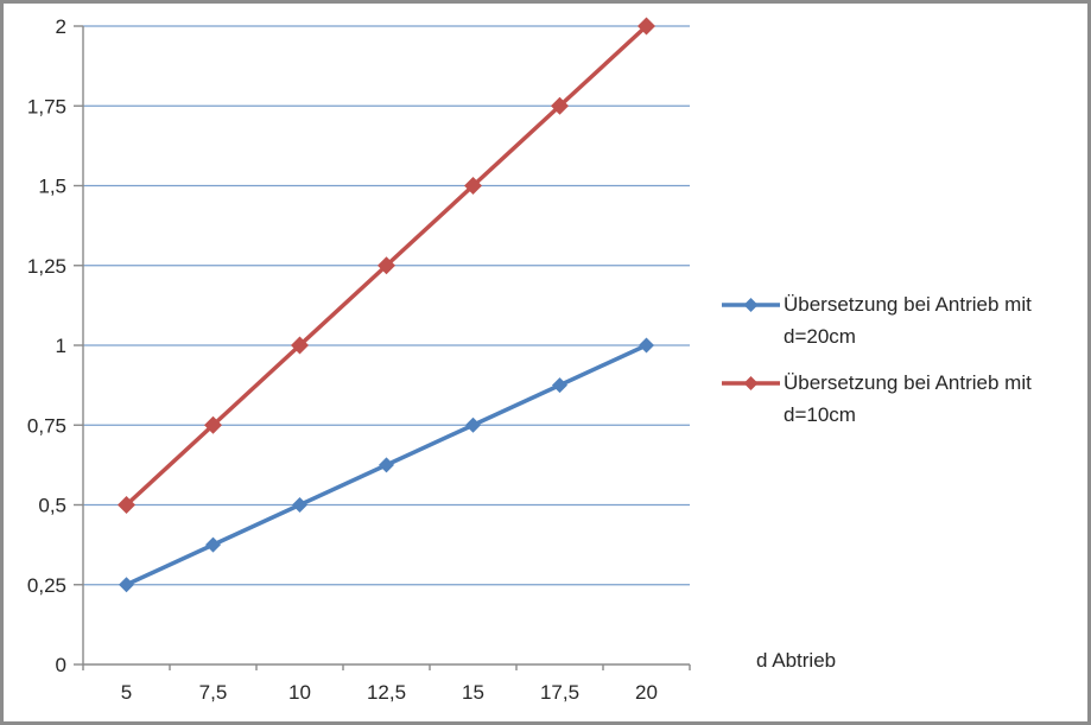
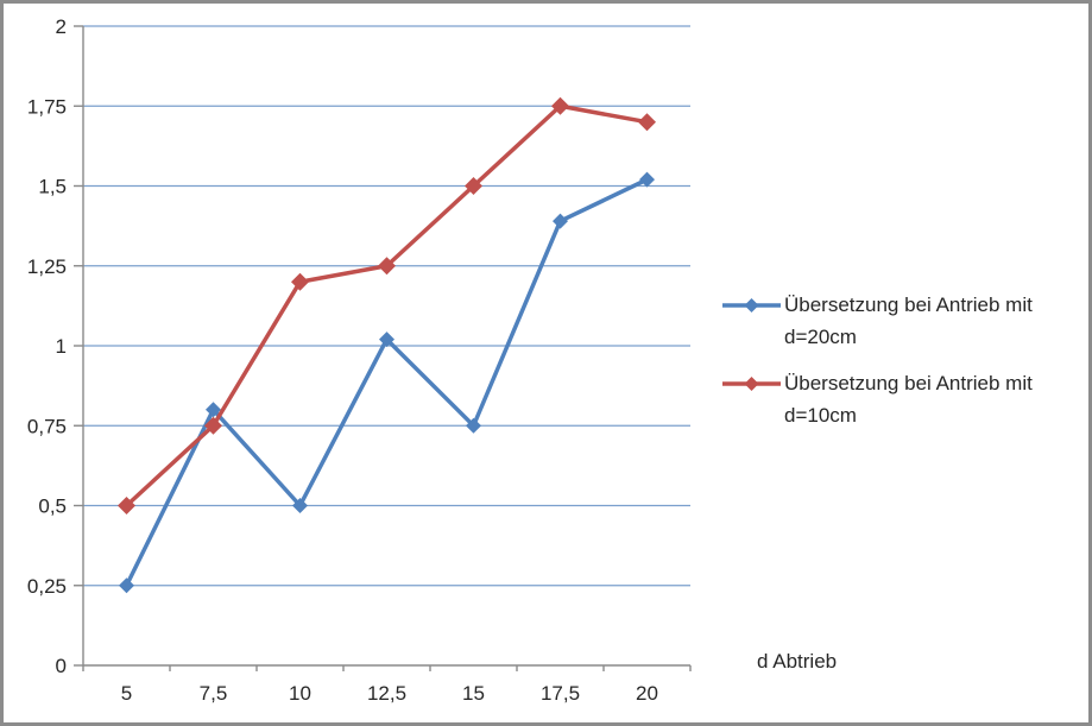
Übersetzung bei Antrieb mit d=20cm/7,5: 0.38 -> 0.80
Übersetzung bei Antrieb mit d=10cm/10: 1.00 -> 1.20
Übersetzung bei Antrieb mit d=20cm/12,5: 0.62 -> 1.02
Übersetzung bei Antrieb mit d=20cm/17,5: 0.88 -> 1.39
Übersetzung bei Antrieb mit d=20cm/20: 1.00 -> 1.52
Übersetzung bei Antrieb mit d=10cm/20: 2.00 -> 1.70
